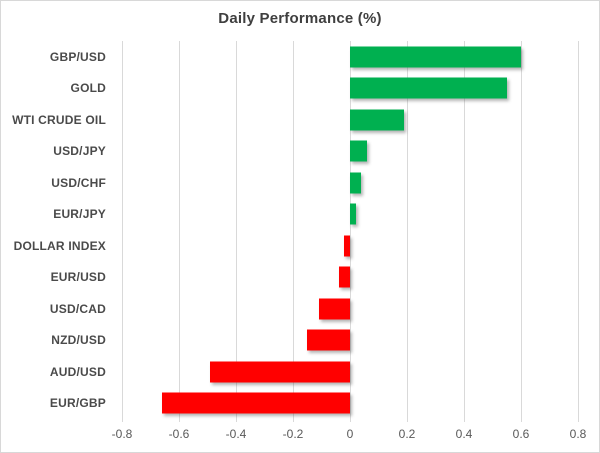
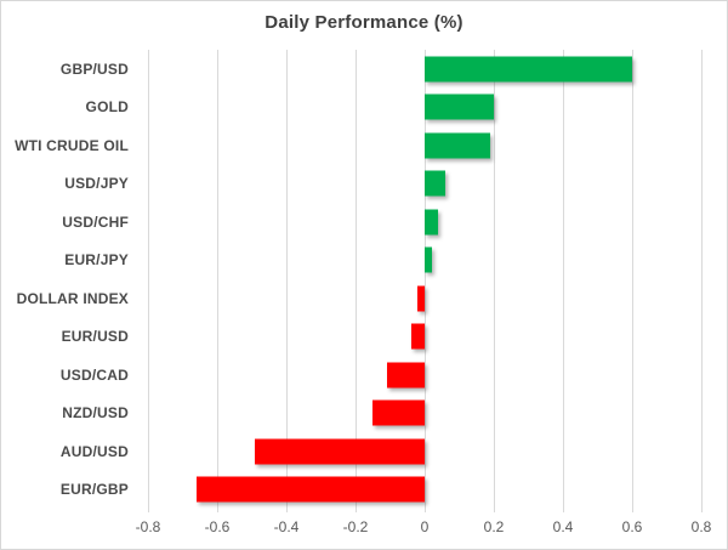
GOLD: 0.55 -> 0.20
